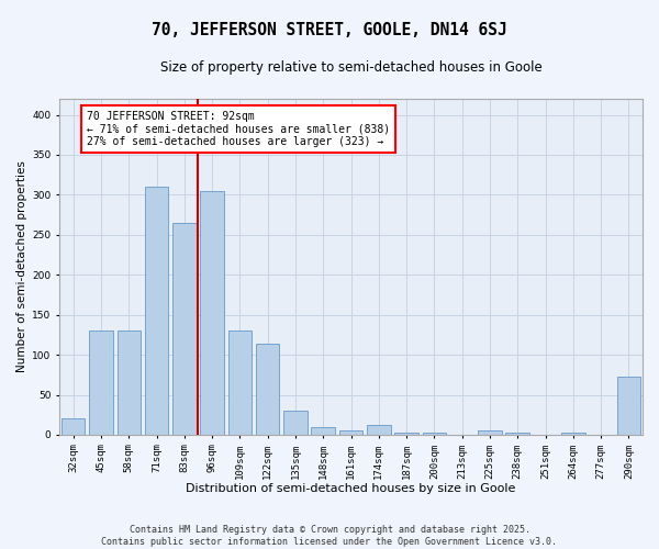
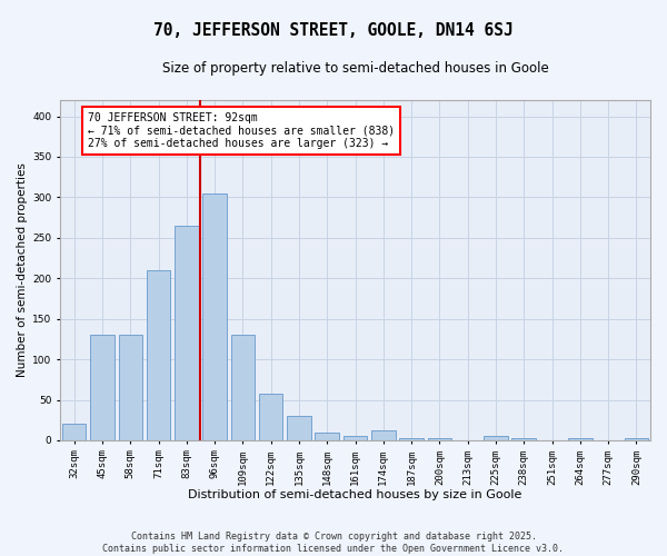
71sqm: 310 -> 210
122sqm: 114 -> 57
290sqm: 72 -> 2
